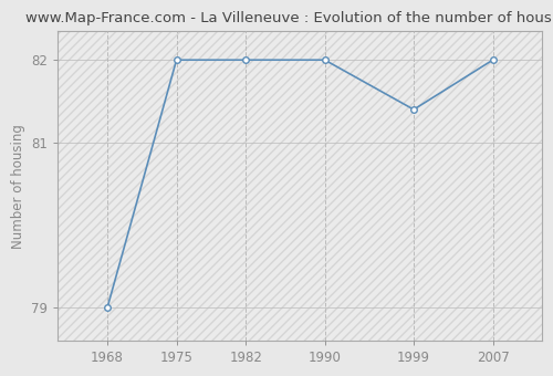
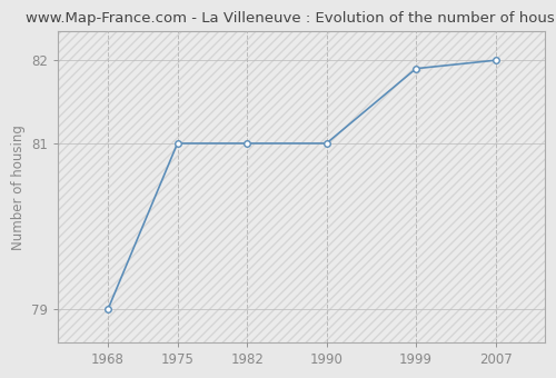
1975: 82.0 -> 81.0
1982: 82.0 -> 81.0
1990: 82.0 -> 81.0
1999: 81.4 -> 81.9
